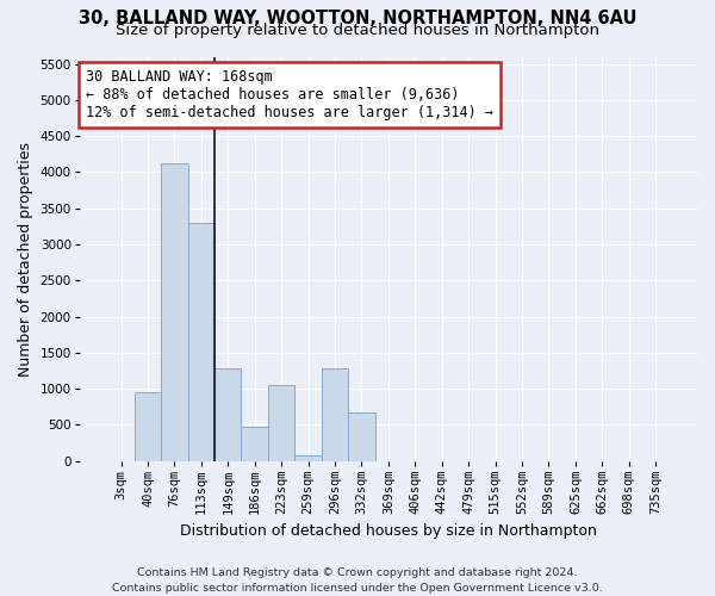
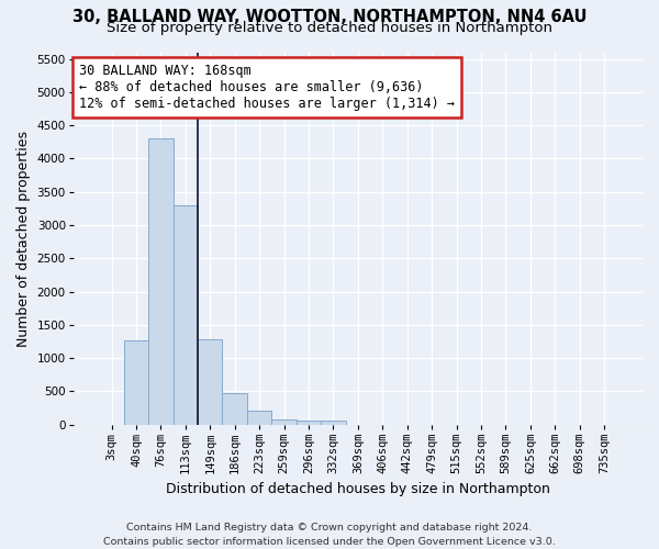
40sqm: 960 -> 1270
76sqm: 4120 -> 4310
223sqm: 1060 -> 210
296sqm: 1280 -> 60
332sqm: 680 -> 60
